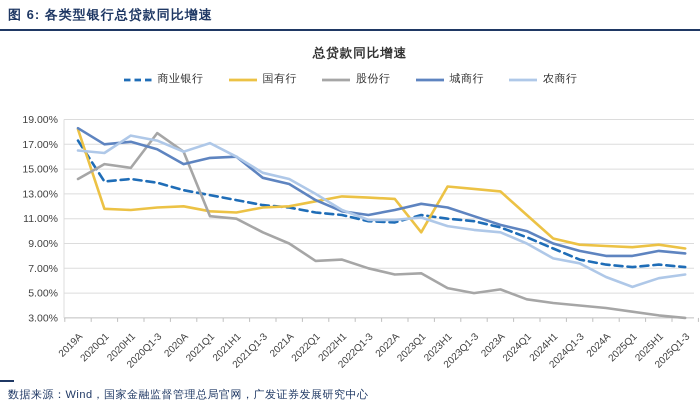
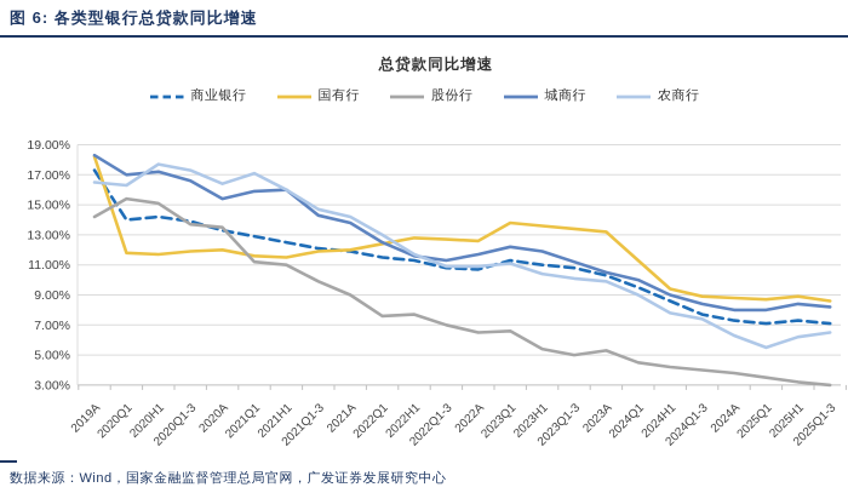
股份行/2020Q1-3: 17.9% -> 13.7%
股份行/2020A: 16.4% -> 13.5%
国有行/2023Q1: 9.9% -> 13.8%
